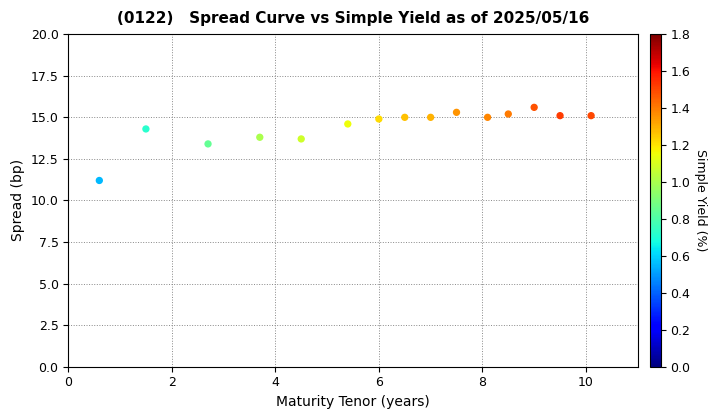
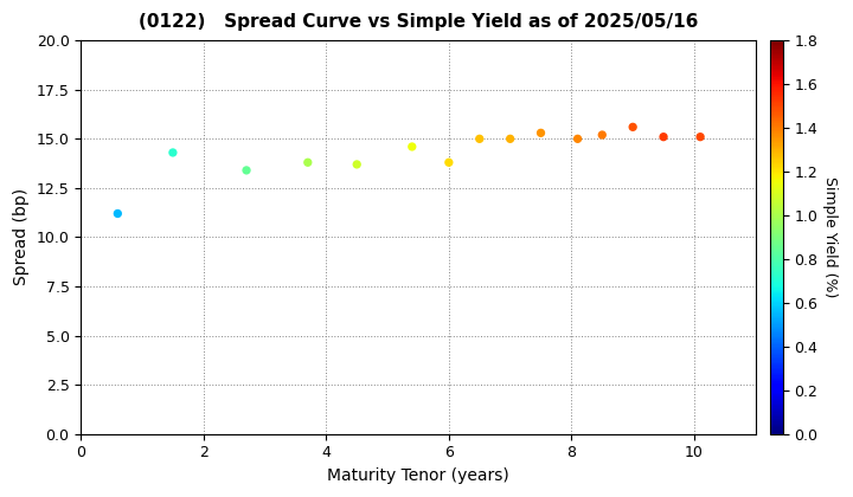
6: 14.9 -> 13.8
